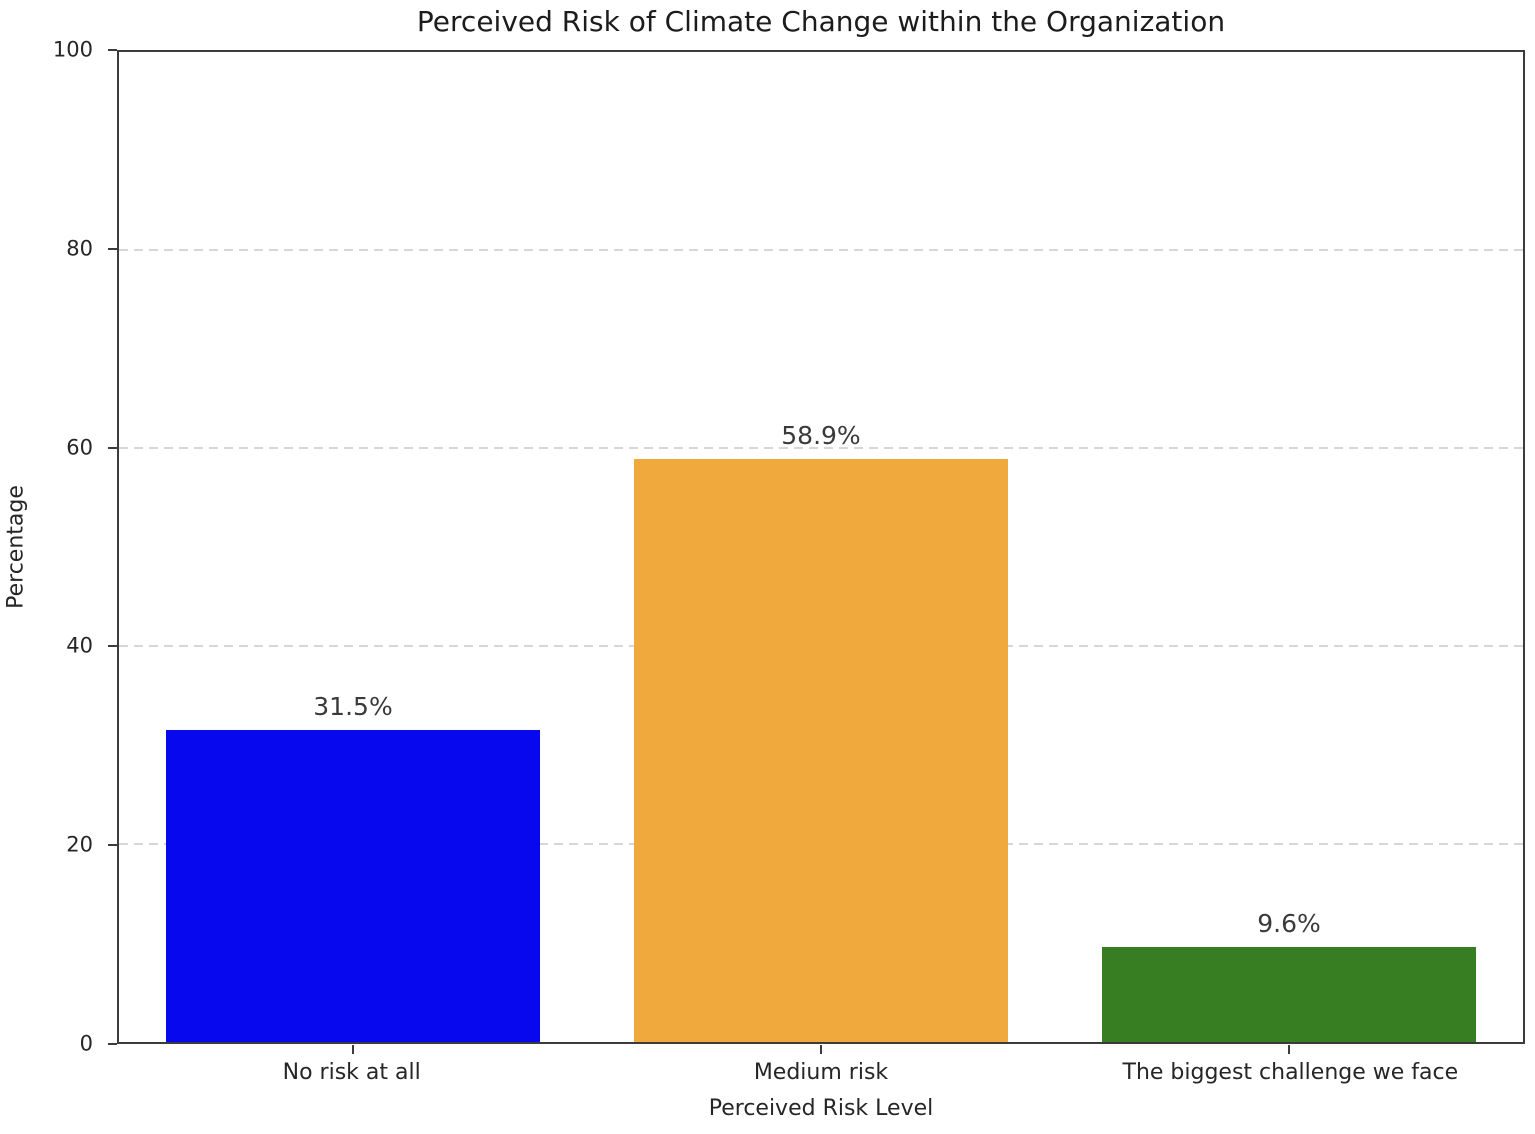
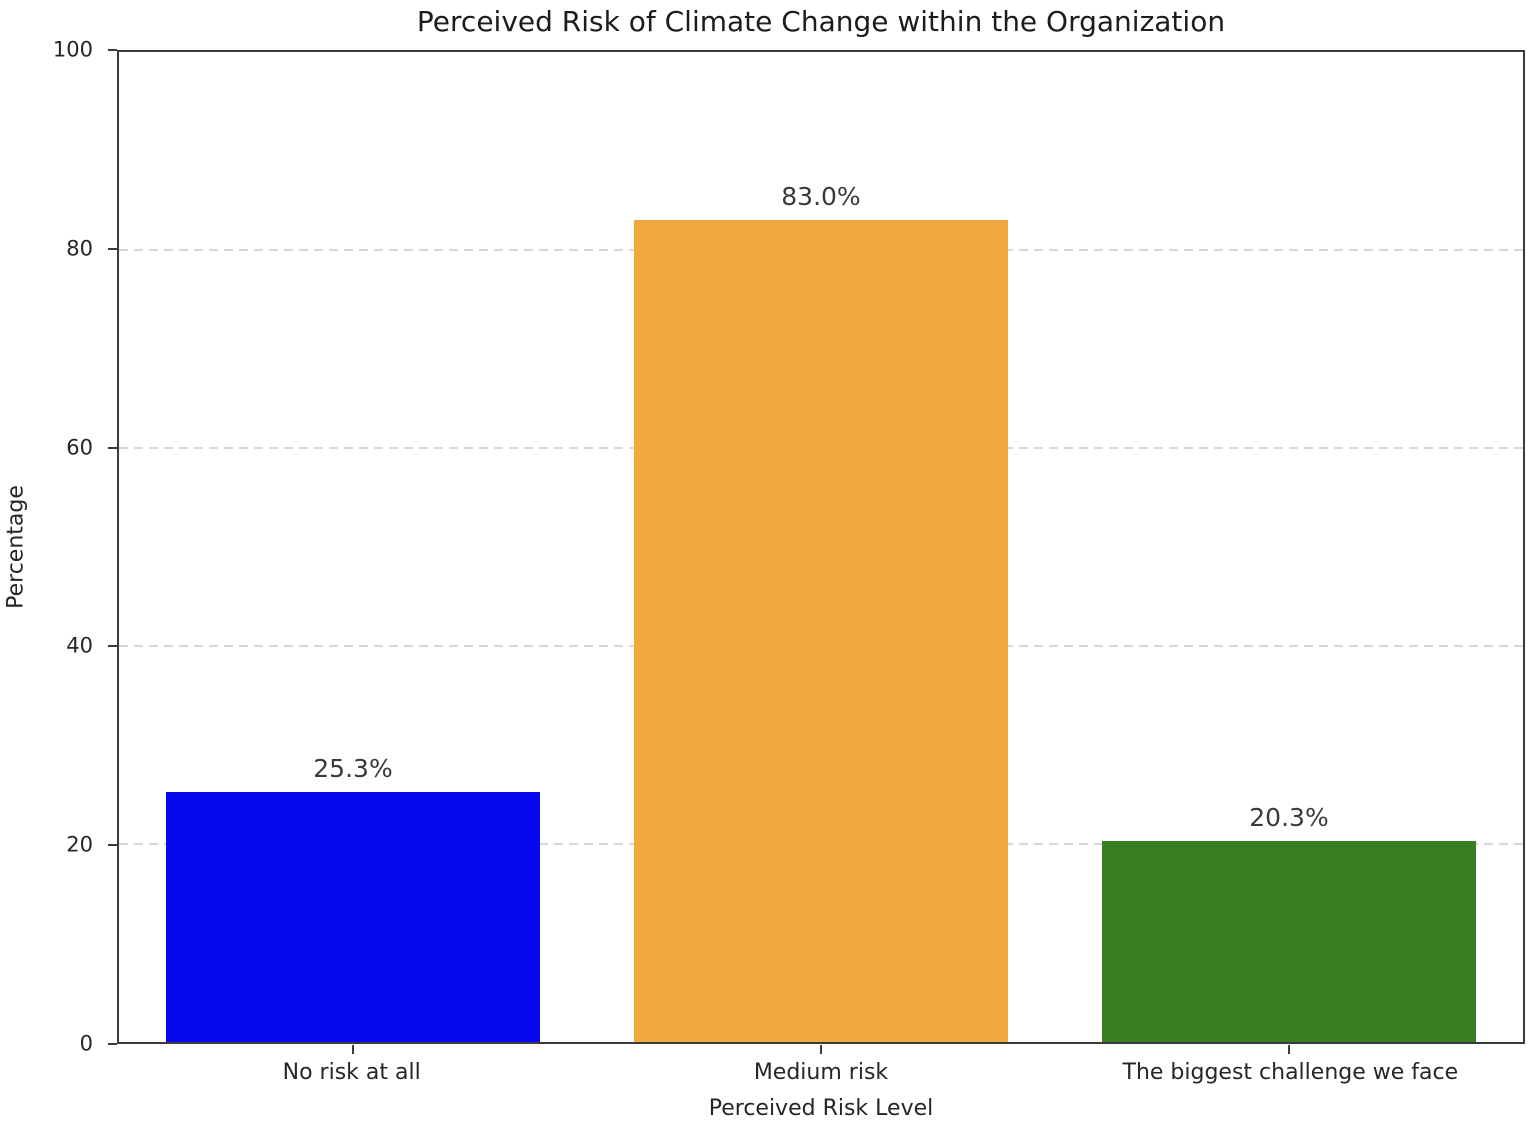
No risk at all: 31.5% -> 25.3%
Medium risk: 58.9% -> 83.0%
The biggest challenge we face: 9.6% -> 20.3%
